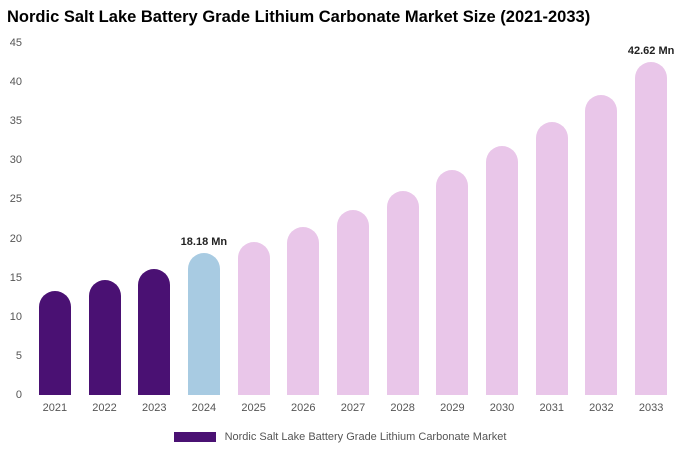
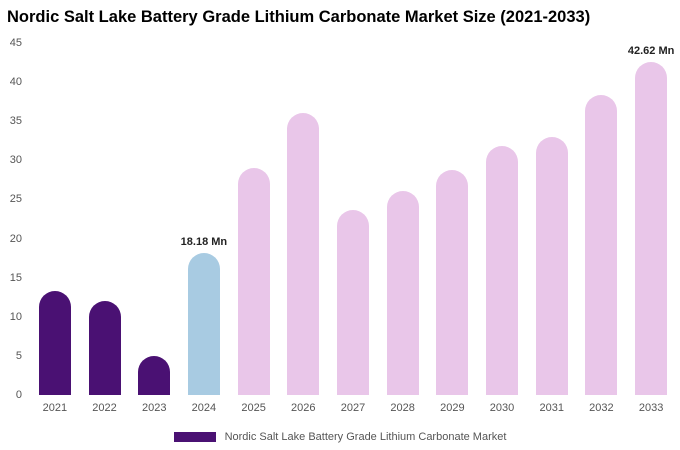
2022: 15 -> 12
2023: 16 -> 5
2025: 20 -> 29
2026: 22 -> 36
2031: 35 -> 33
